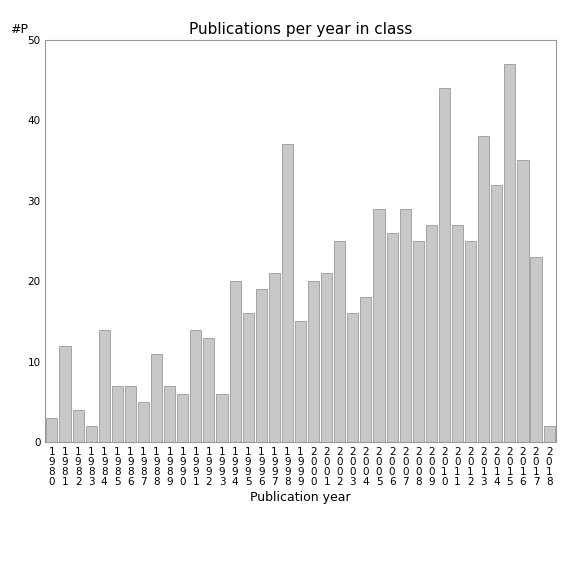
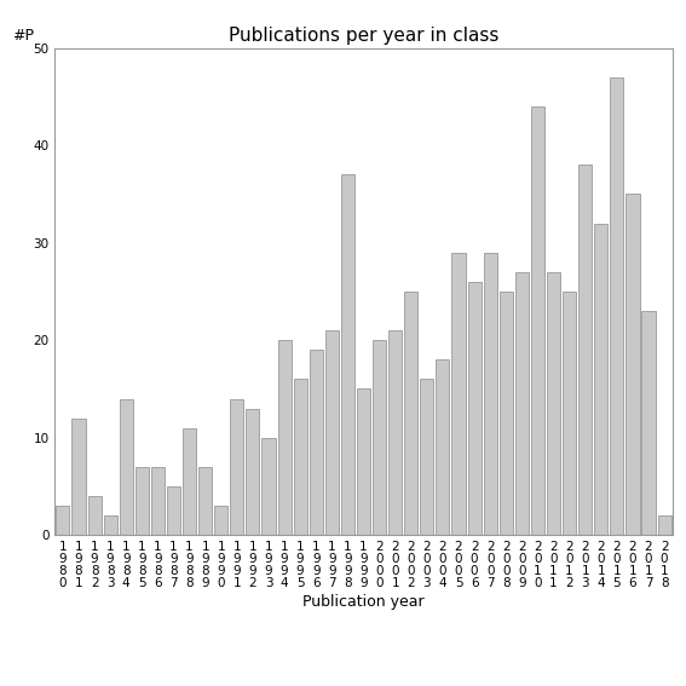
1 9 9 0: 6 -> 3
1 9 9 3: 6 -> 10
